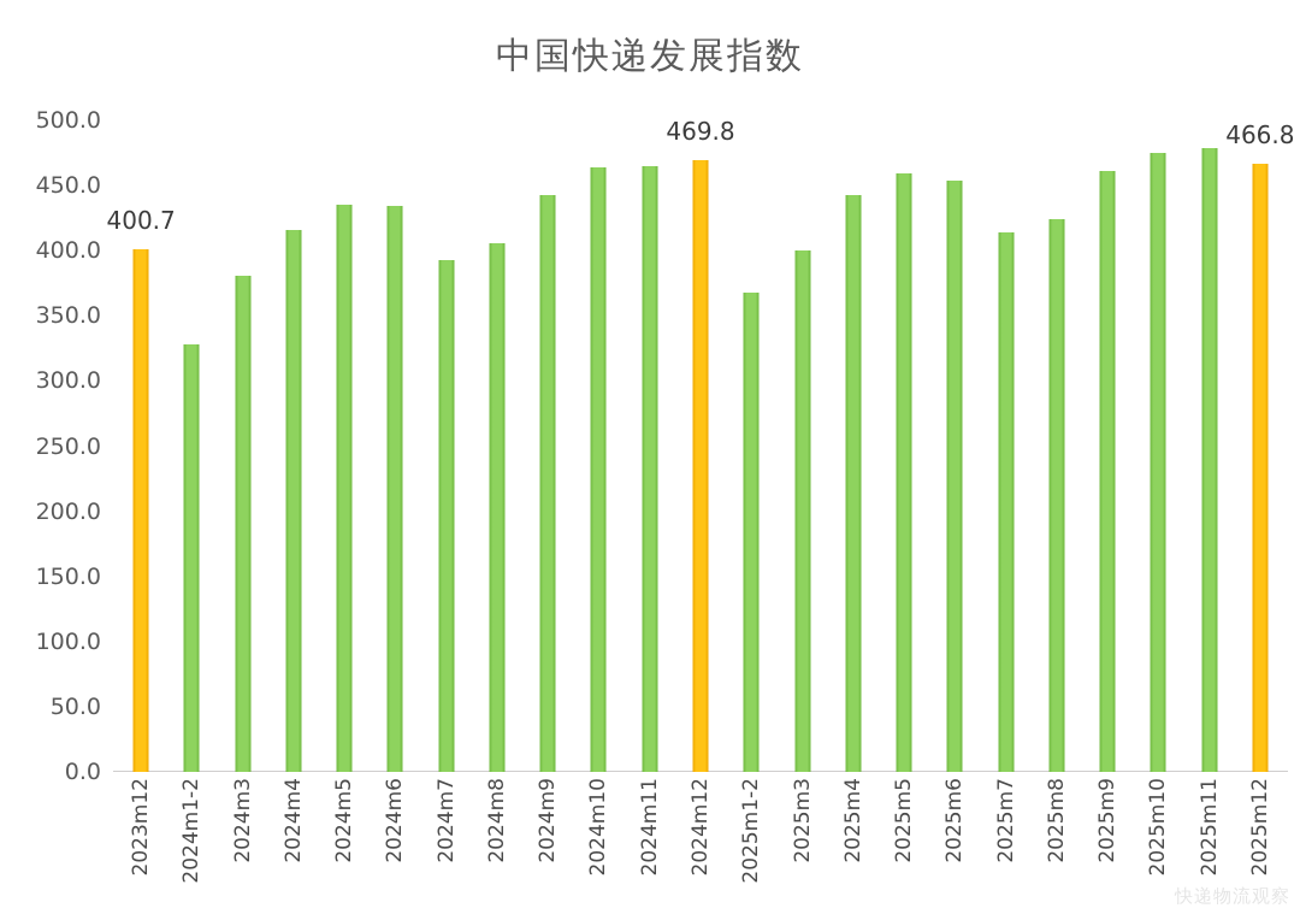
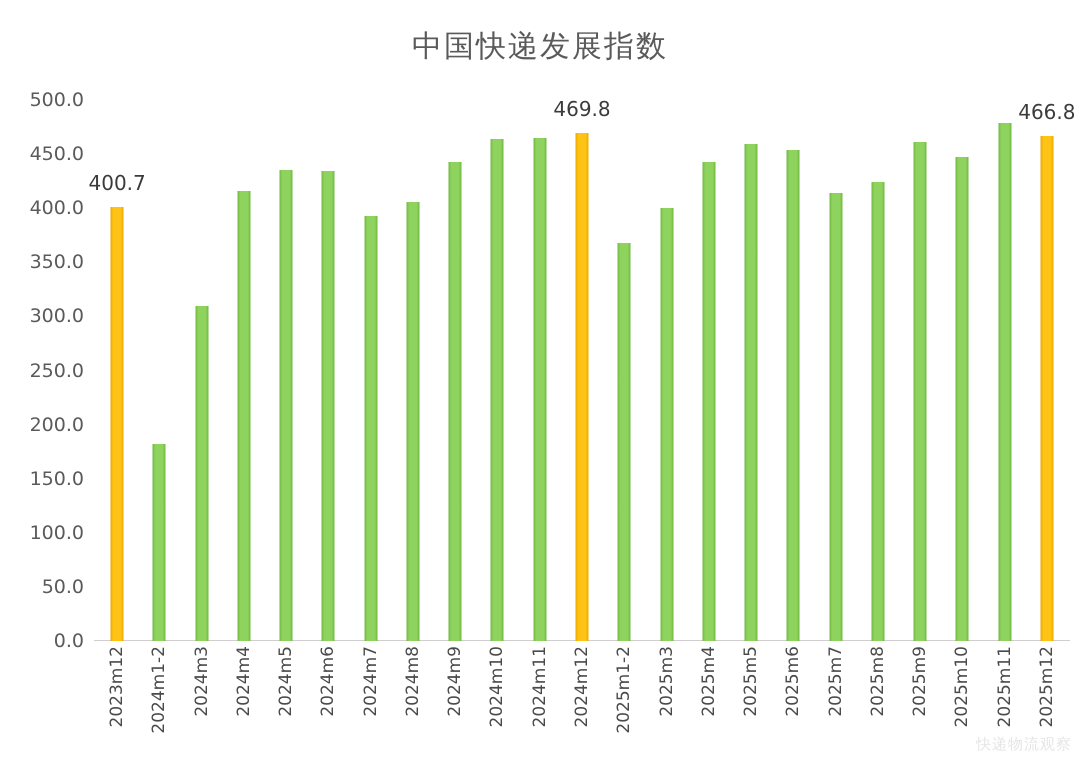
2024m1-2: 328 -> 182
2024m3: 381 -> 310
2025m10: 475 -> 447
